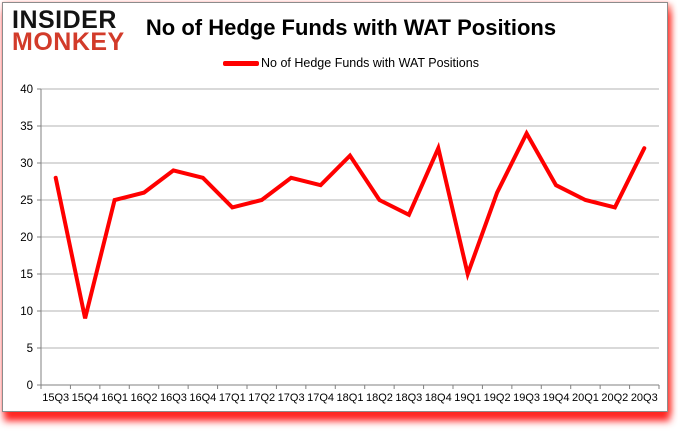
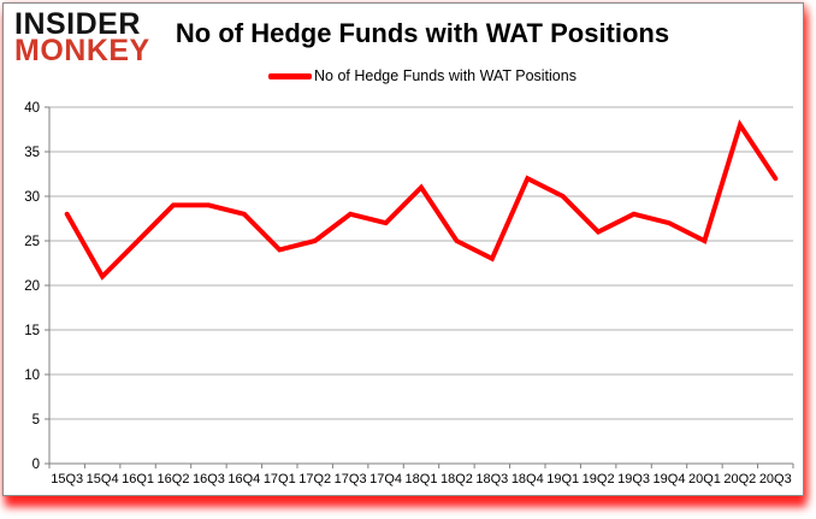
15Q4: 9 -> 21
16Q2: 26 -> 29
19Q1: 15 -> 30
19Q3: 34 -> 28
20Q2: 24 -> 38
